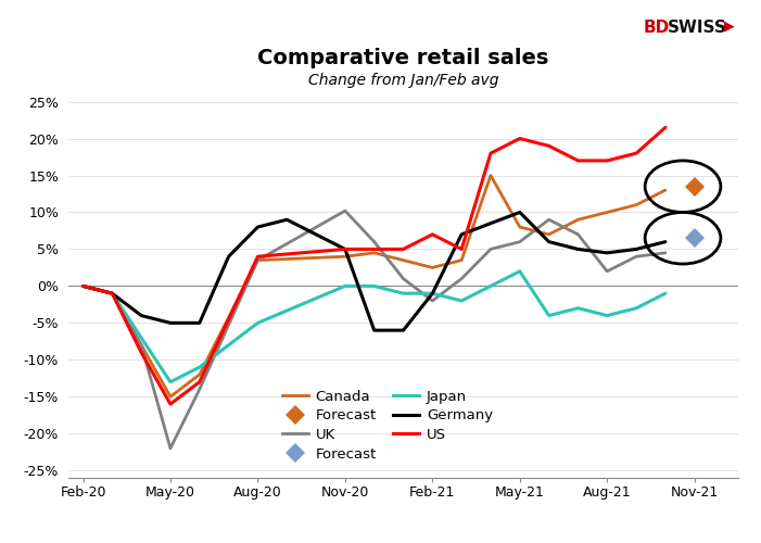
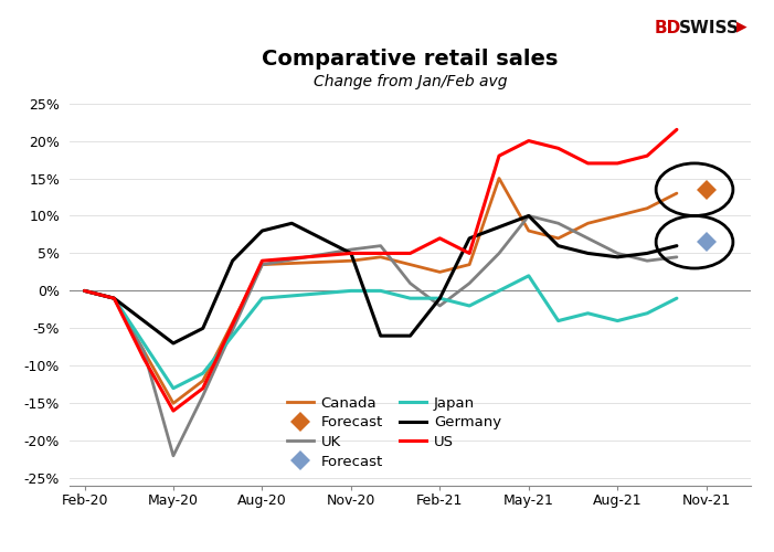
Germany/May-20: -5.0% -> -7.0%
Japan/Aug-20: -5% -> -1%
UK/Nov-20: 10.2% -> 5.5%
UK/May-21: 6.0% -> 10.0%
UK/Aug-21: 2.0% -> 5.0%
